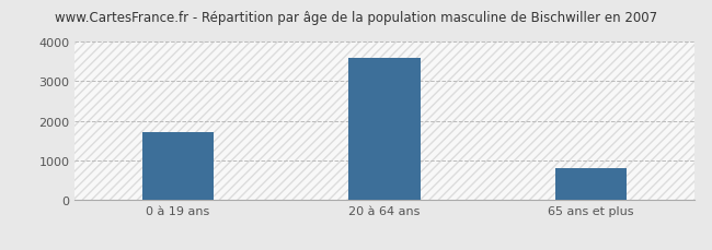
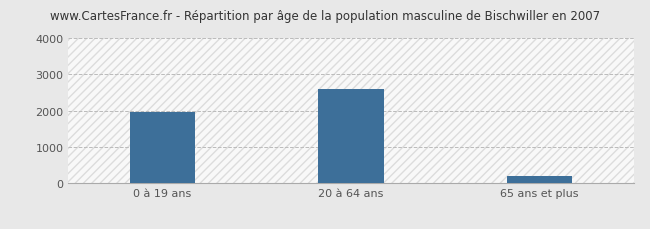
0 à 19 ans: 1700 -> 1950
20 à 64 ans: 3600 -> 2600
65 ans et plus: 790 -> 200
